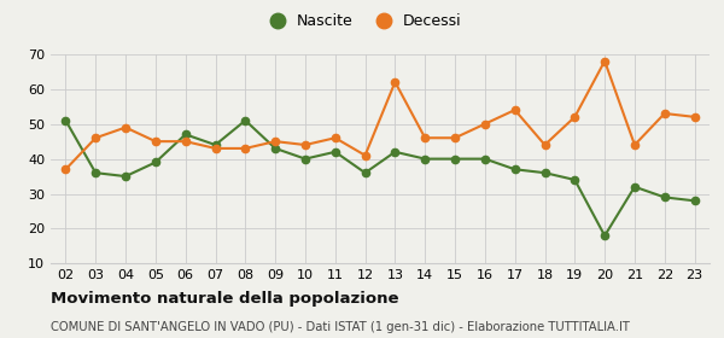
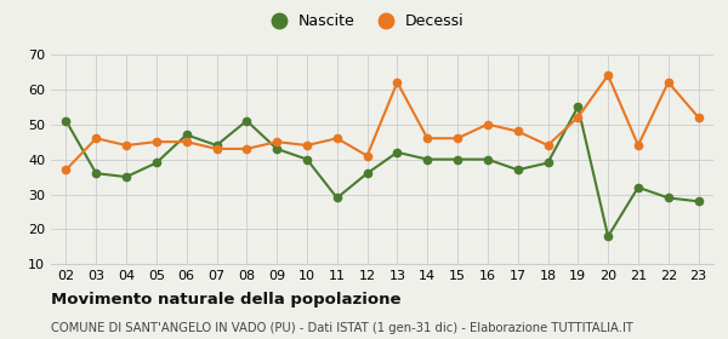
Decessi/04: 49 -> 44
Nascite/11: 42 -> 29
Decessi/17: 54 -> 48
Nascite/18: 36 -> 39
Nascite/19: 34 -> 55
Decessi/20: 68 -> 64
Decessi/22: 53 -> 62
